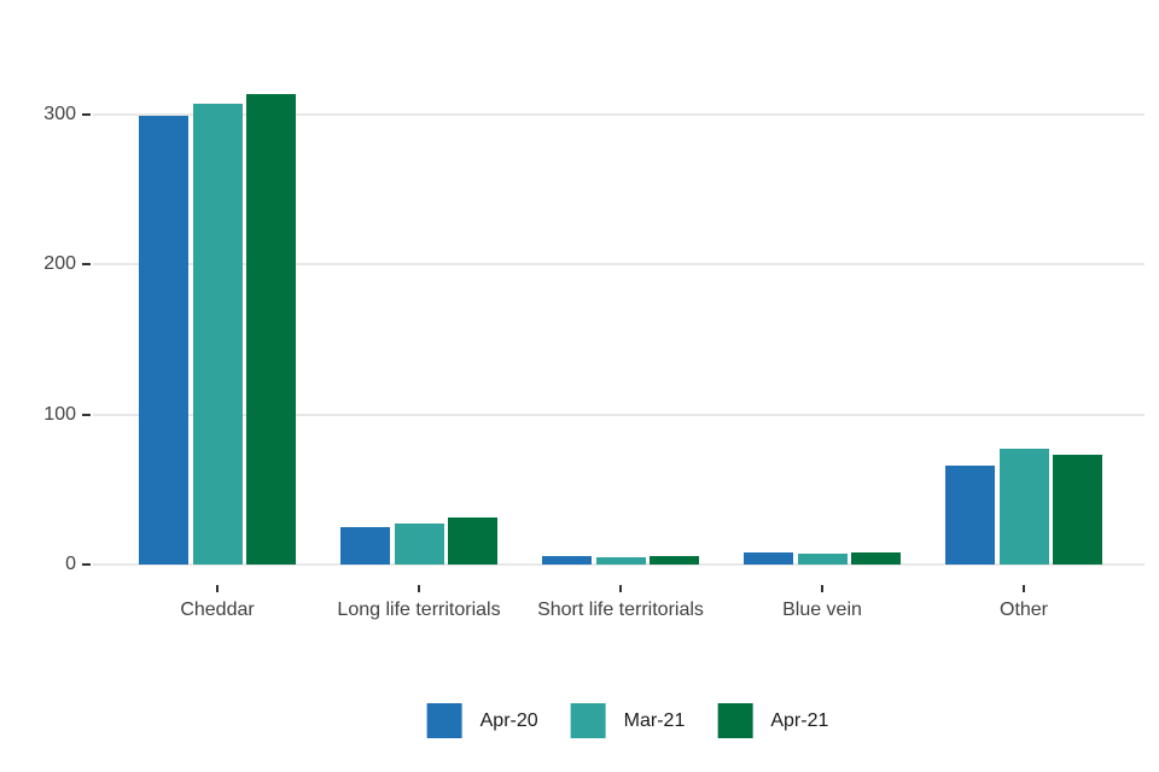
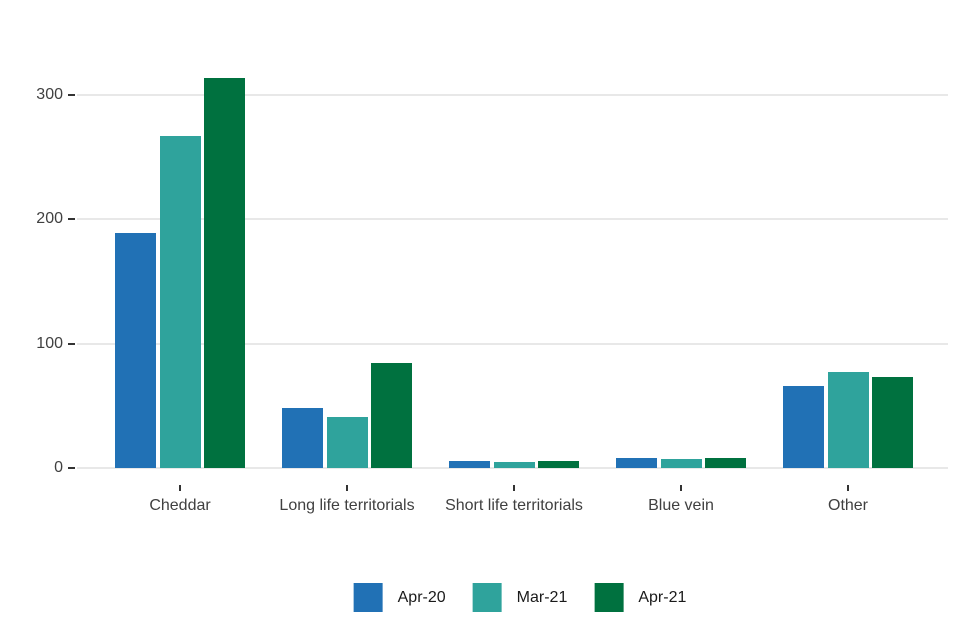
Apr-20/Cheddar: 299 -> 189
Mar-21/Cheddar: 307 -> 267
Apr-20/Long life territorials: 25 -> 48
Mar-21/Long life territorials: 27 -> 41
Apr-21/Long life territorials: 31 -> 84
